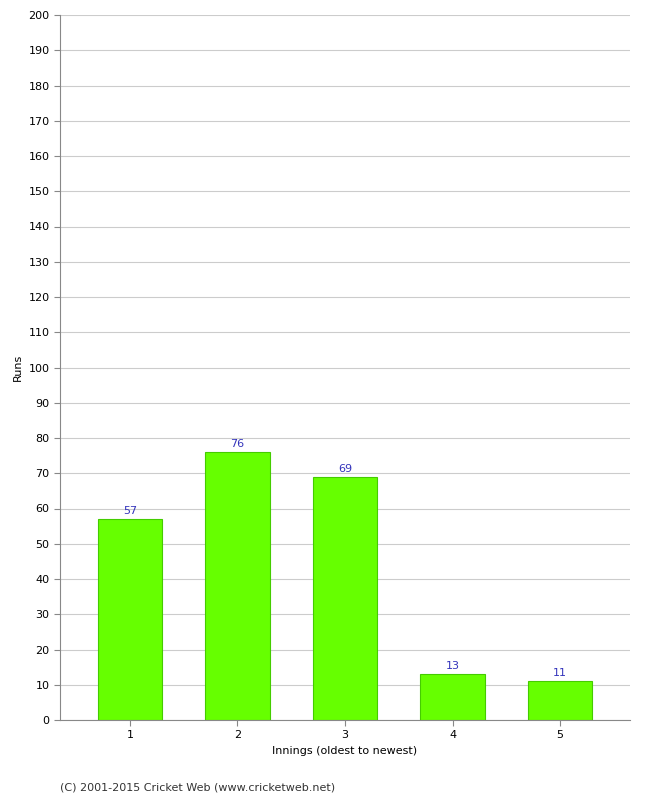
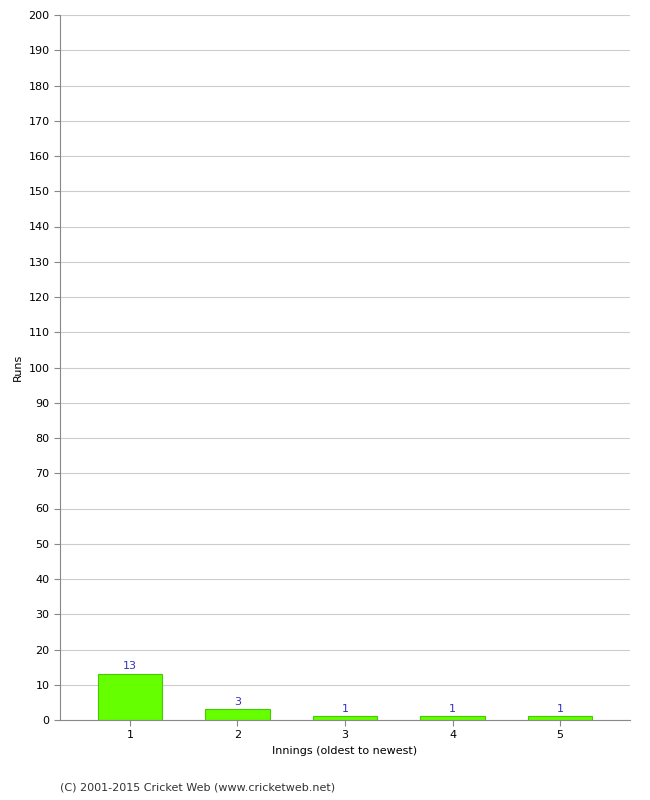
1: 57 -> 13
2: 76 -> 3
3: 69 -> 1
4: 13 -> 1
5: 11 -> 1
